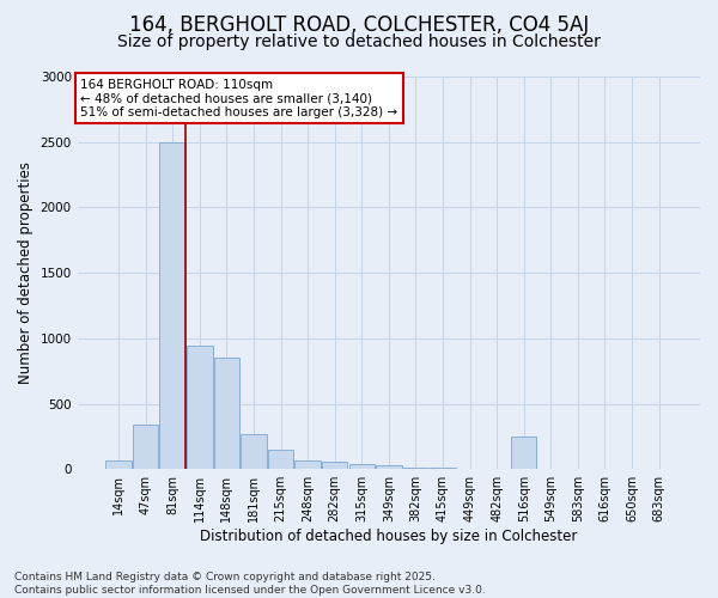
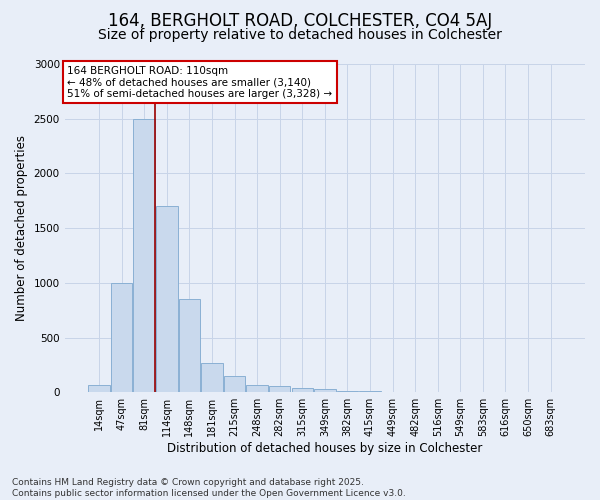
47sqm: 340 -> 1000
114sqm: 940 -> 1700
516sqm: 250 -> 0
